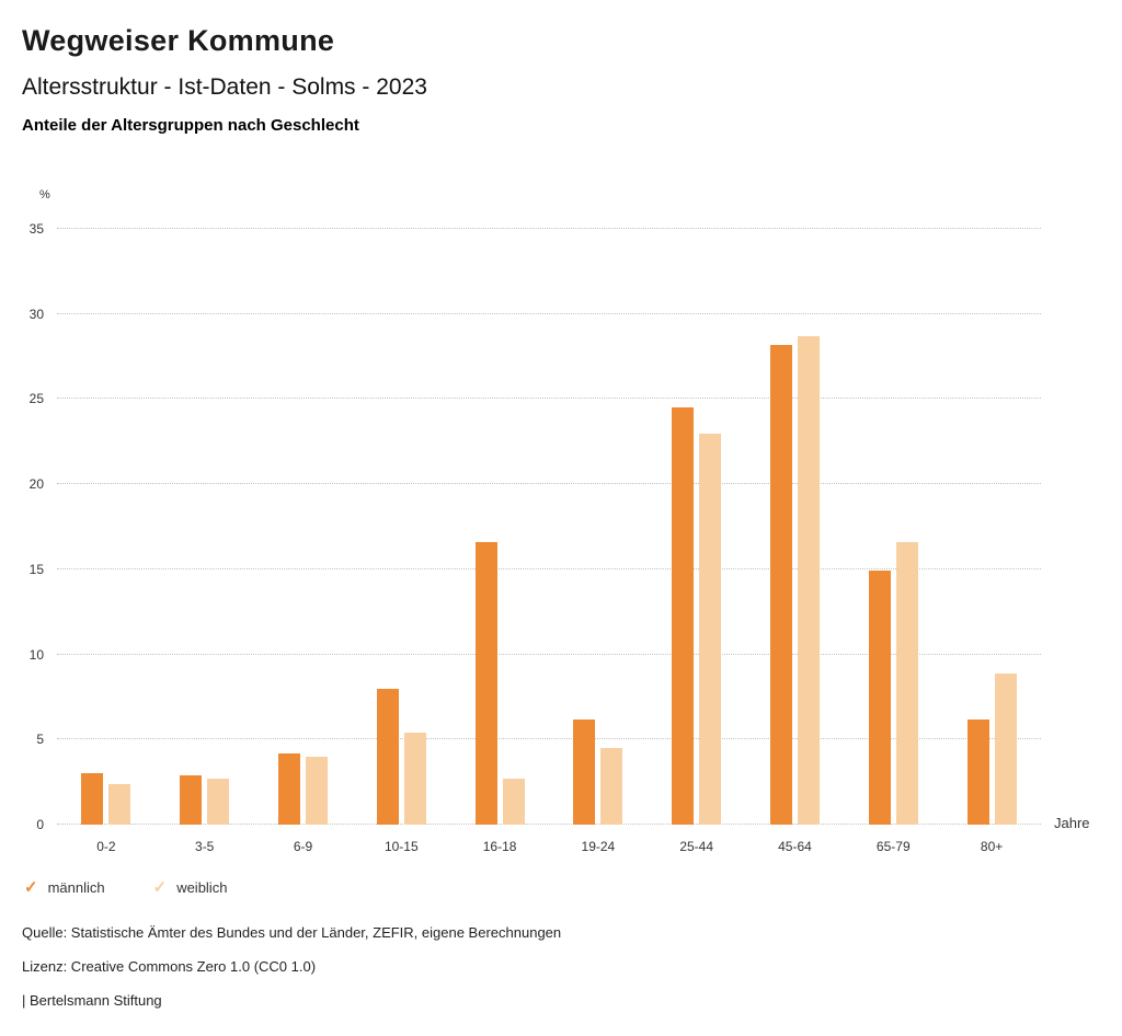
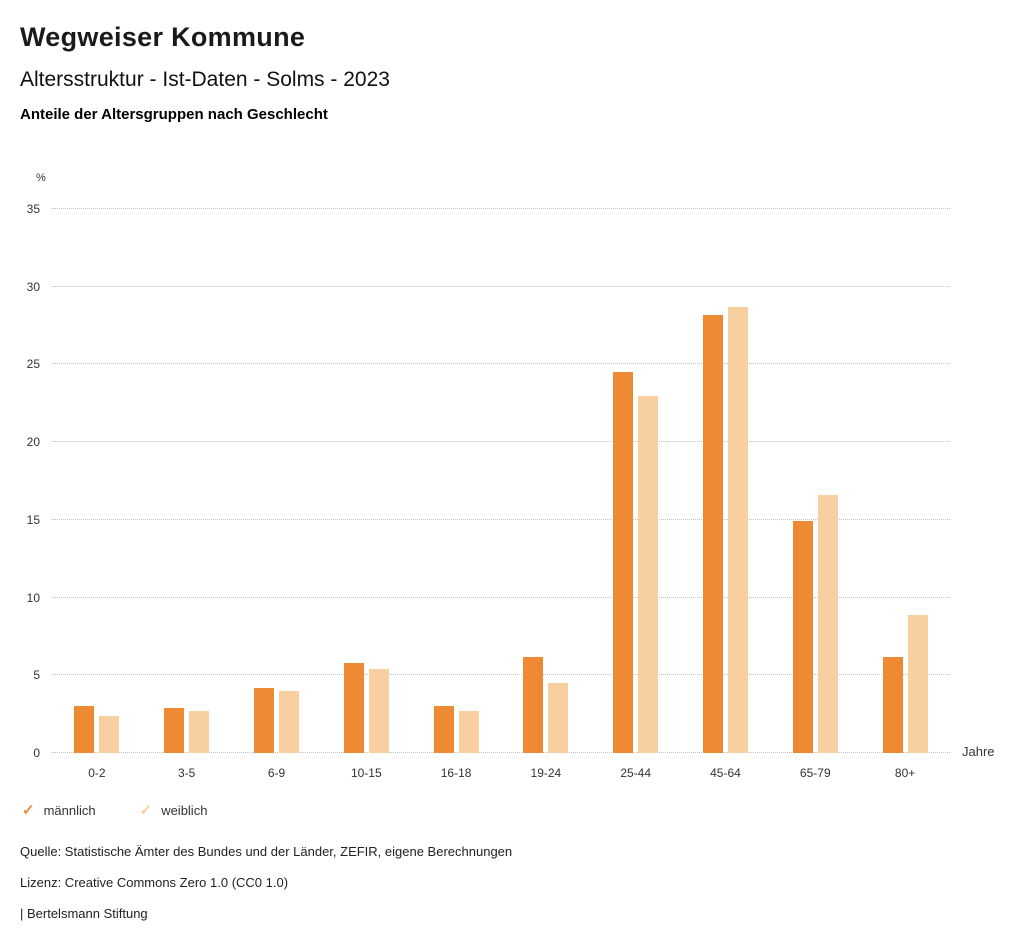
männlich/10-15: 8.0 -> 5.8
männlich/16-18: 16.6 -> 3.0
